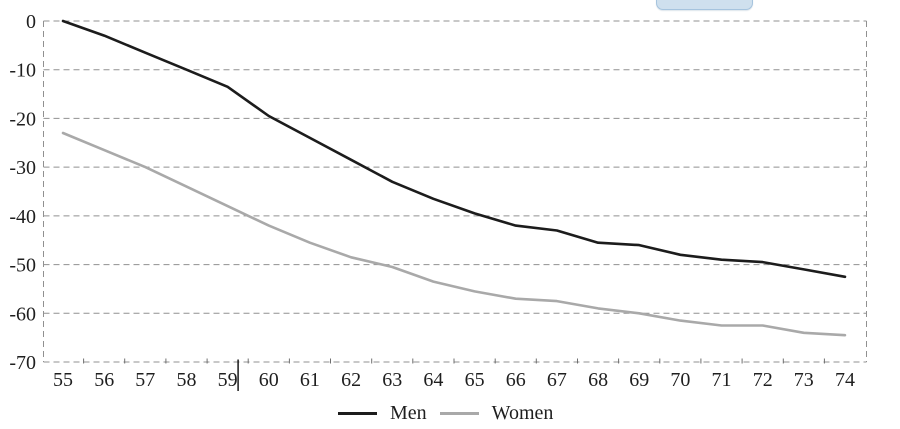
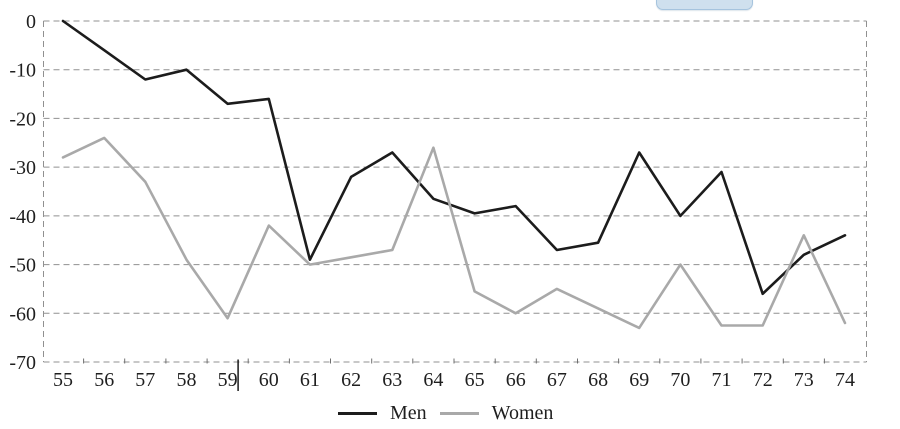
Women/55: -23 -> -28
Men/56: -3 -> -6
Women/56: -26 -> -24
Men/57: -6 -> -12
Women/57: -30 -> -33
Women/58: -34 -> -49
Men/59: -14 -> -17
Women/59: -38 -> -61
Men/60: -20 -> -16
Men/61: -24 -> -49
Women/61: -46 -> -50
Men/62: -28 -> -32
Men/63: -33 -> -27
Women/63: -50 -> -47
Women/64: -54 -> -26
Men/66: -42 -> -38
Women/66: -57 -> -60
Men/67: -43 -> -47
Women/67: -58 -> -55
Men/69: -46 -> -27
Women/69: -60 -> -63
Men/70: -48 -> -40
Women/70: -62 -> -50
Men/71: -49 -> -31
Men/72: -50 -> -56
Men/73: -51 -> -48
Women/73: -64 -> -44
Men/74: -52 -> -44
Women/74: -64 -> -62
